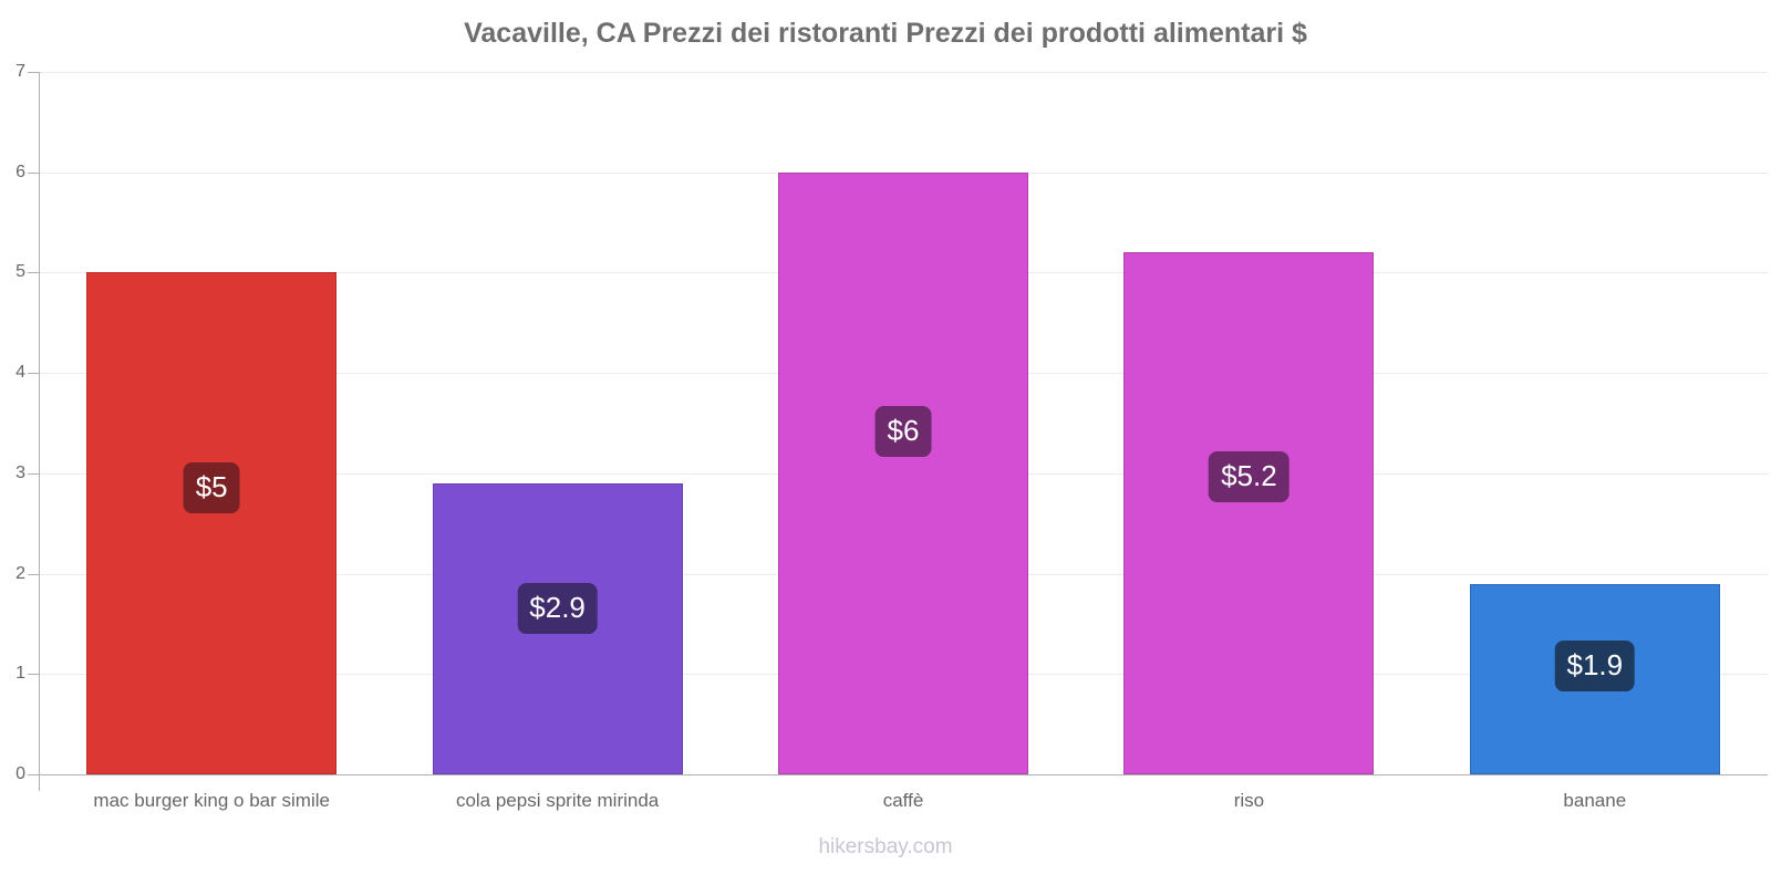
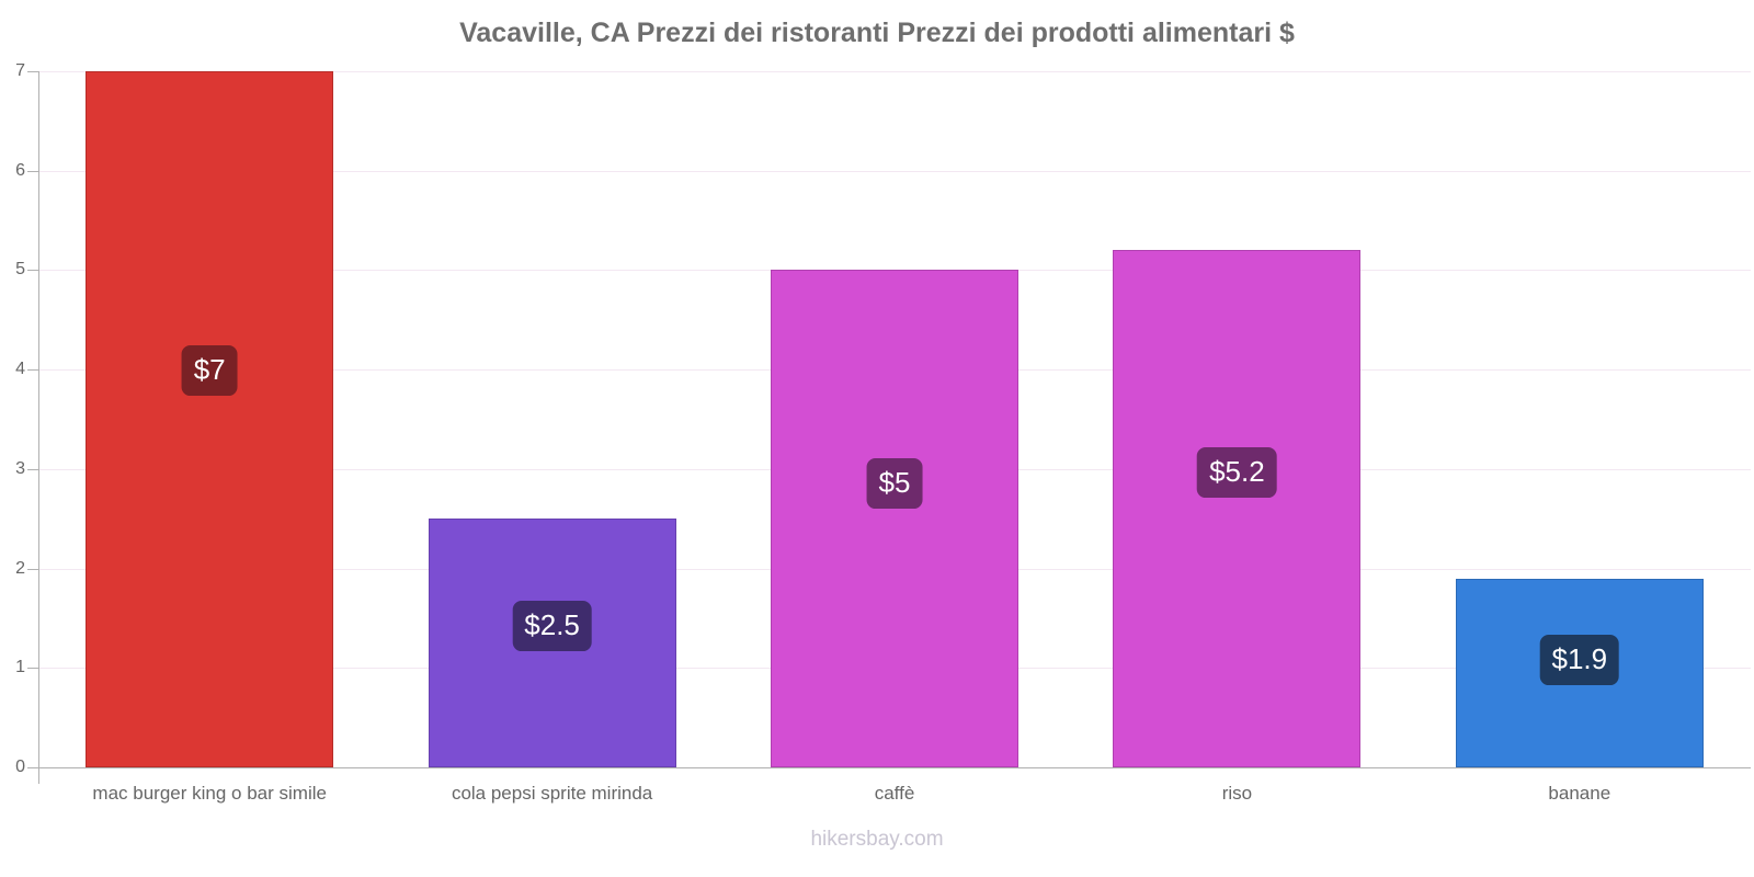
mac burger king o bar simile: $5 -> $7
cola pepsi sprite mirinda: $2.9 -> $2.5
caffè: $6 -> $5
